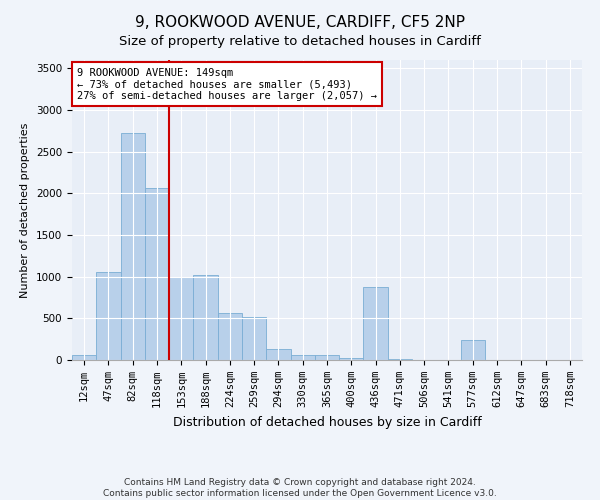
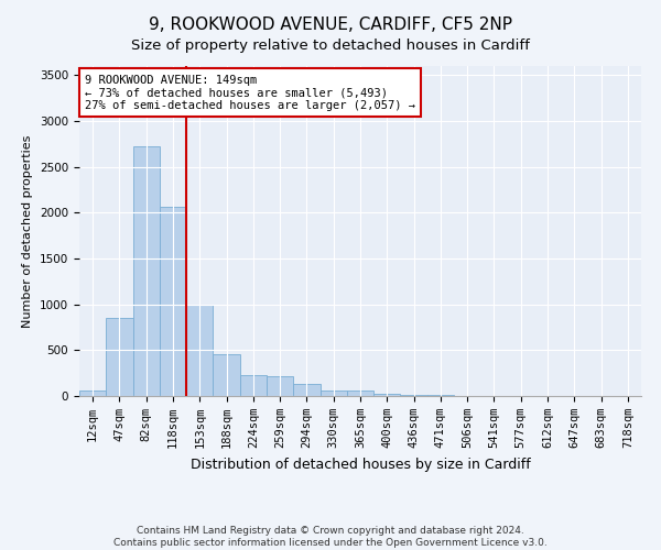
47sqm: 1060 -> 850
188sqm: 1020 -> 460
224sqm: 560 -> 220
259sqm: 520 -> 220
436sqm: 880 -> 20
577sqm: 240 -> 0
